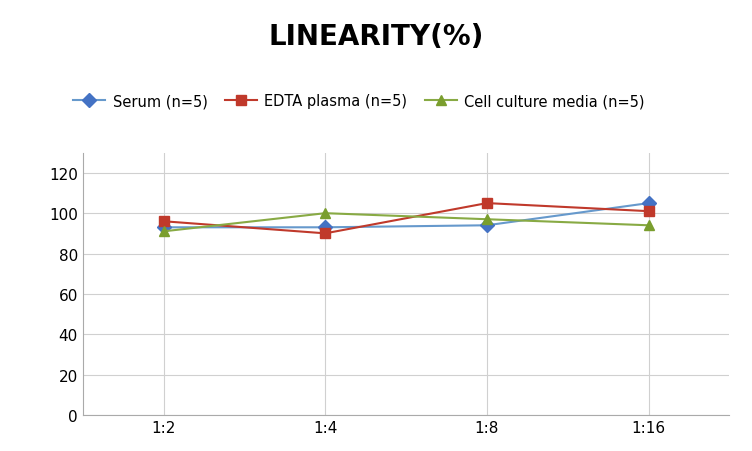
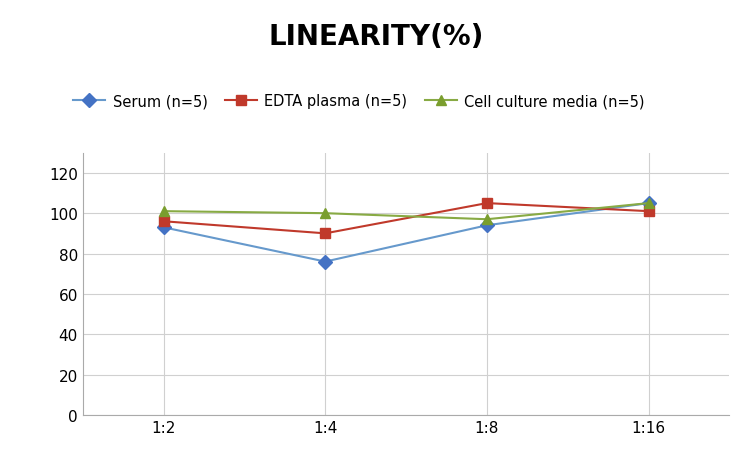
Cell culture media (n=5)/1:2: 91 -> 101
Serum (n=5)/1:4: 93 -> 76
Cell culture media (n=5)/1:16: 94 -> 105
